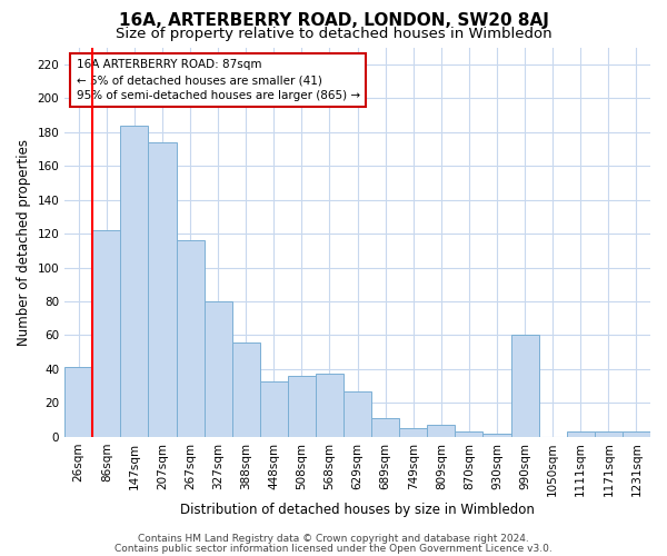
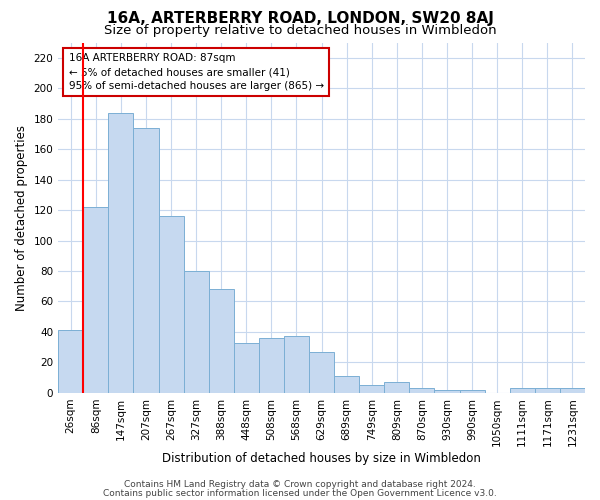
388sqm: 56 -> 68
990sqm: 60 -> 2
